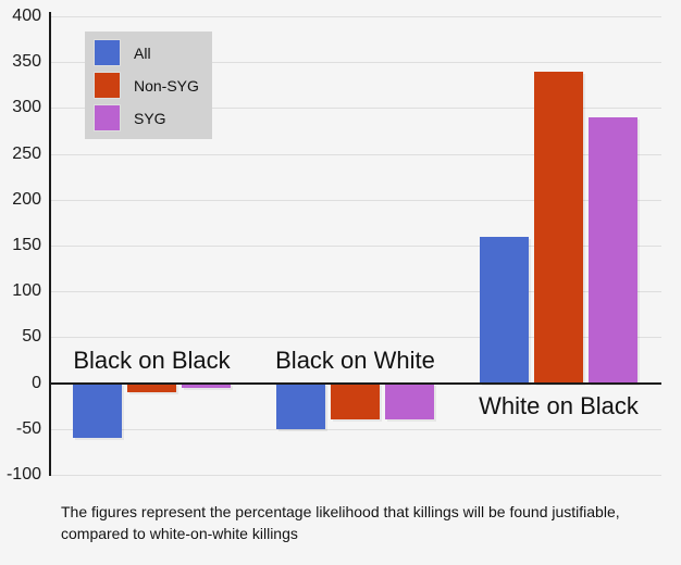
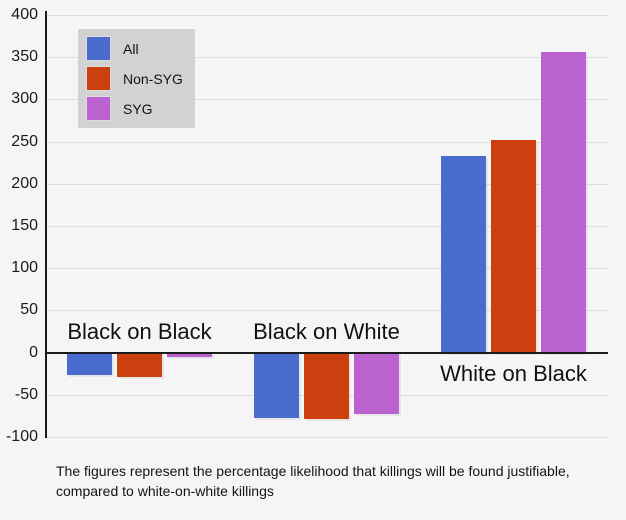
All/Black on Black: -60 -> -30
Non-SYG/Black on Black: -10 -> -30
All/Black on White: -50 -> -80
Non-SYG/Black on White: -40 -> -80
SYG/Black on White: -40 -> -70
All/White on Black: 160 -> 230
Non-SYG/White on Black: 340 -> 250
SYG/White on Black: 290 -> 360
